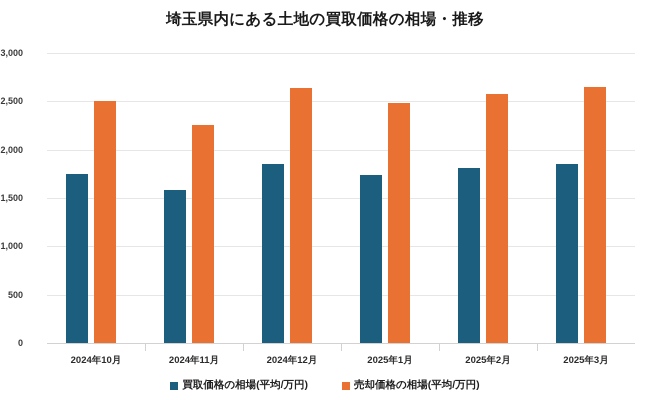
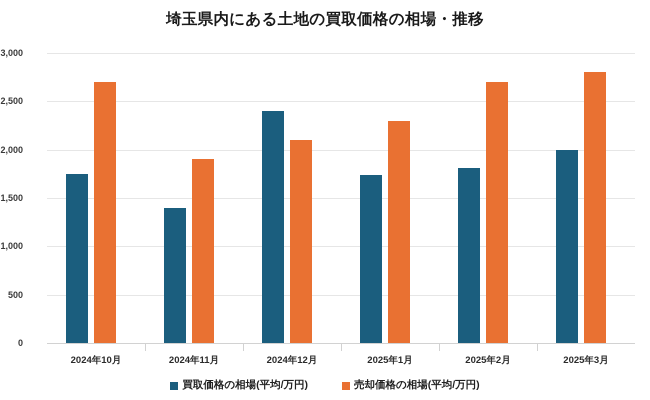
売却価格の相場(平均/万円)/2024年10月: 2500 -> 2700
買取価格の相場(平均/万円)/2024年11月: 1600 -> 1400
売却価格の相場(平均/万円)/2024年11月: 2300 -> 1900
買取価格の相場(平均/万円)/2024年12月: 1800 -> 2400
売却価格の相場(平均/万円)/2024年12月: 2600 -> 2100
売却価格の相場(平均/万円)/2025年1月: 2500 -> 2300
売却価格の相場(平均/万円)/2025年2月: 2600 -> 2700
買取価格の相場(平均/万円)/2025年3月: 1800 -> 2000
売却価格の相場(平均/万円)/2025年3月: 2600 -> 2800
